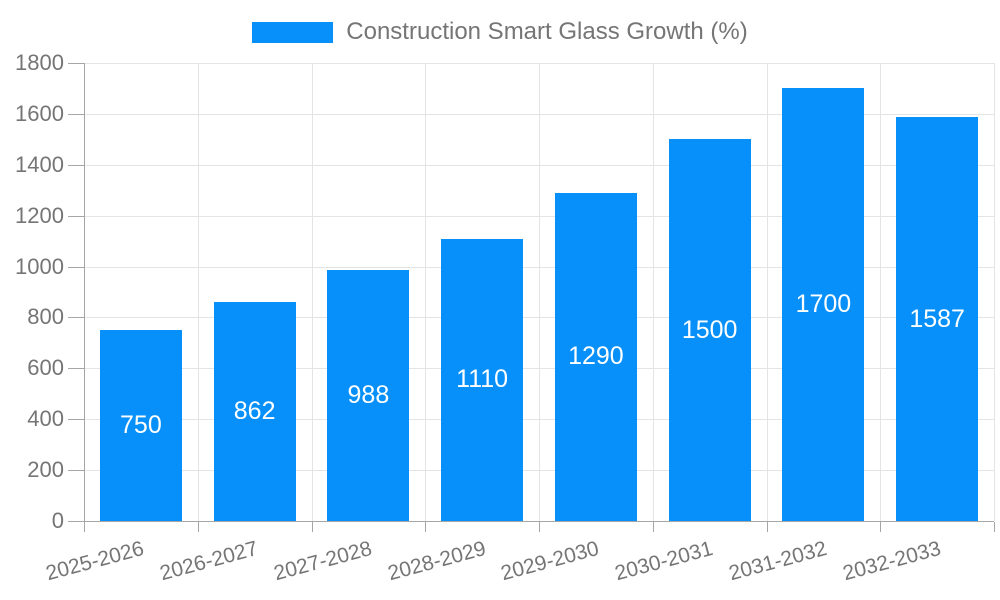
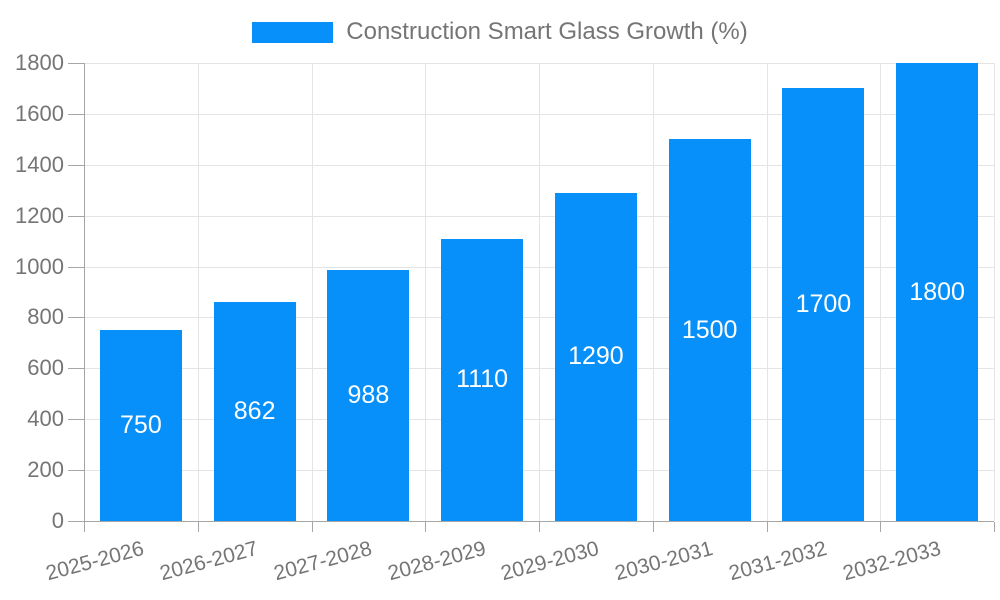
2032-2033: 1587 -> 1800
